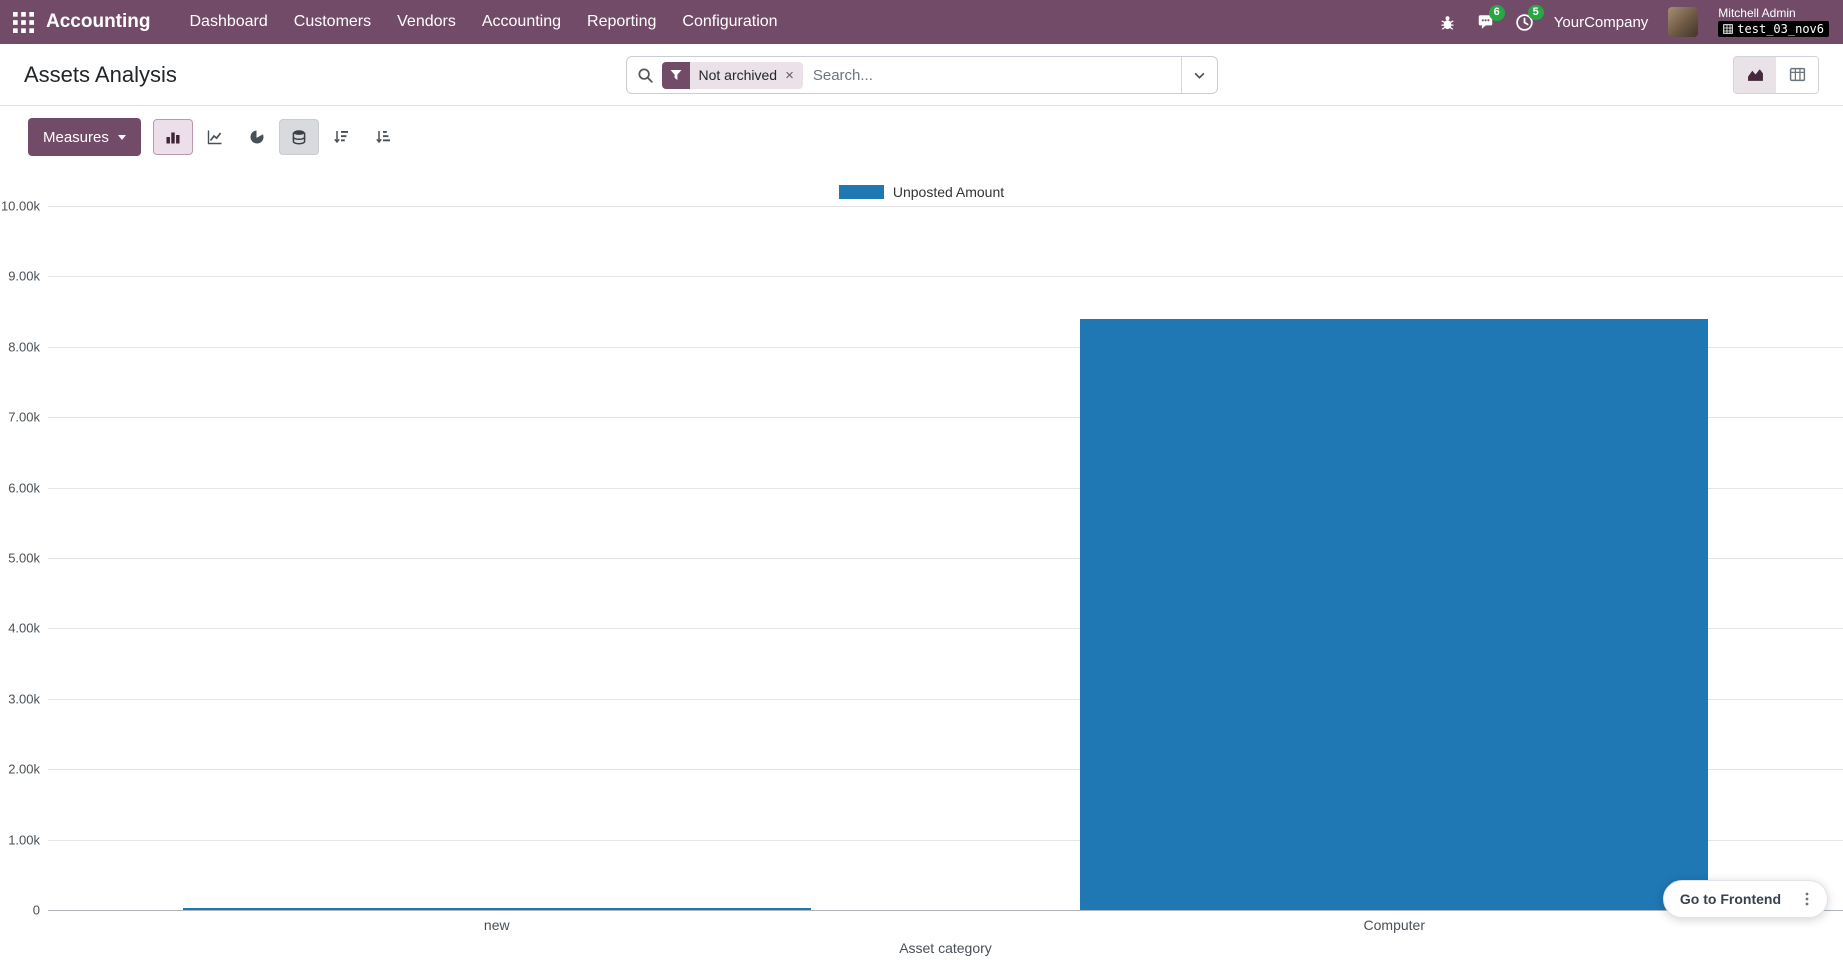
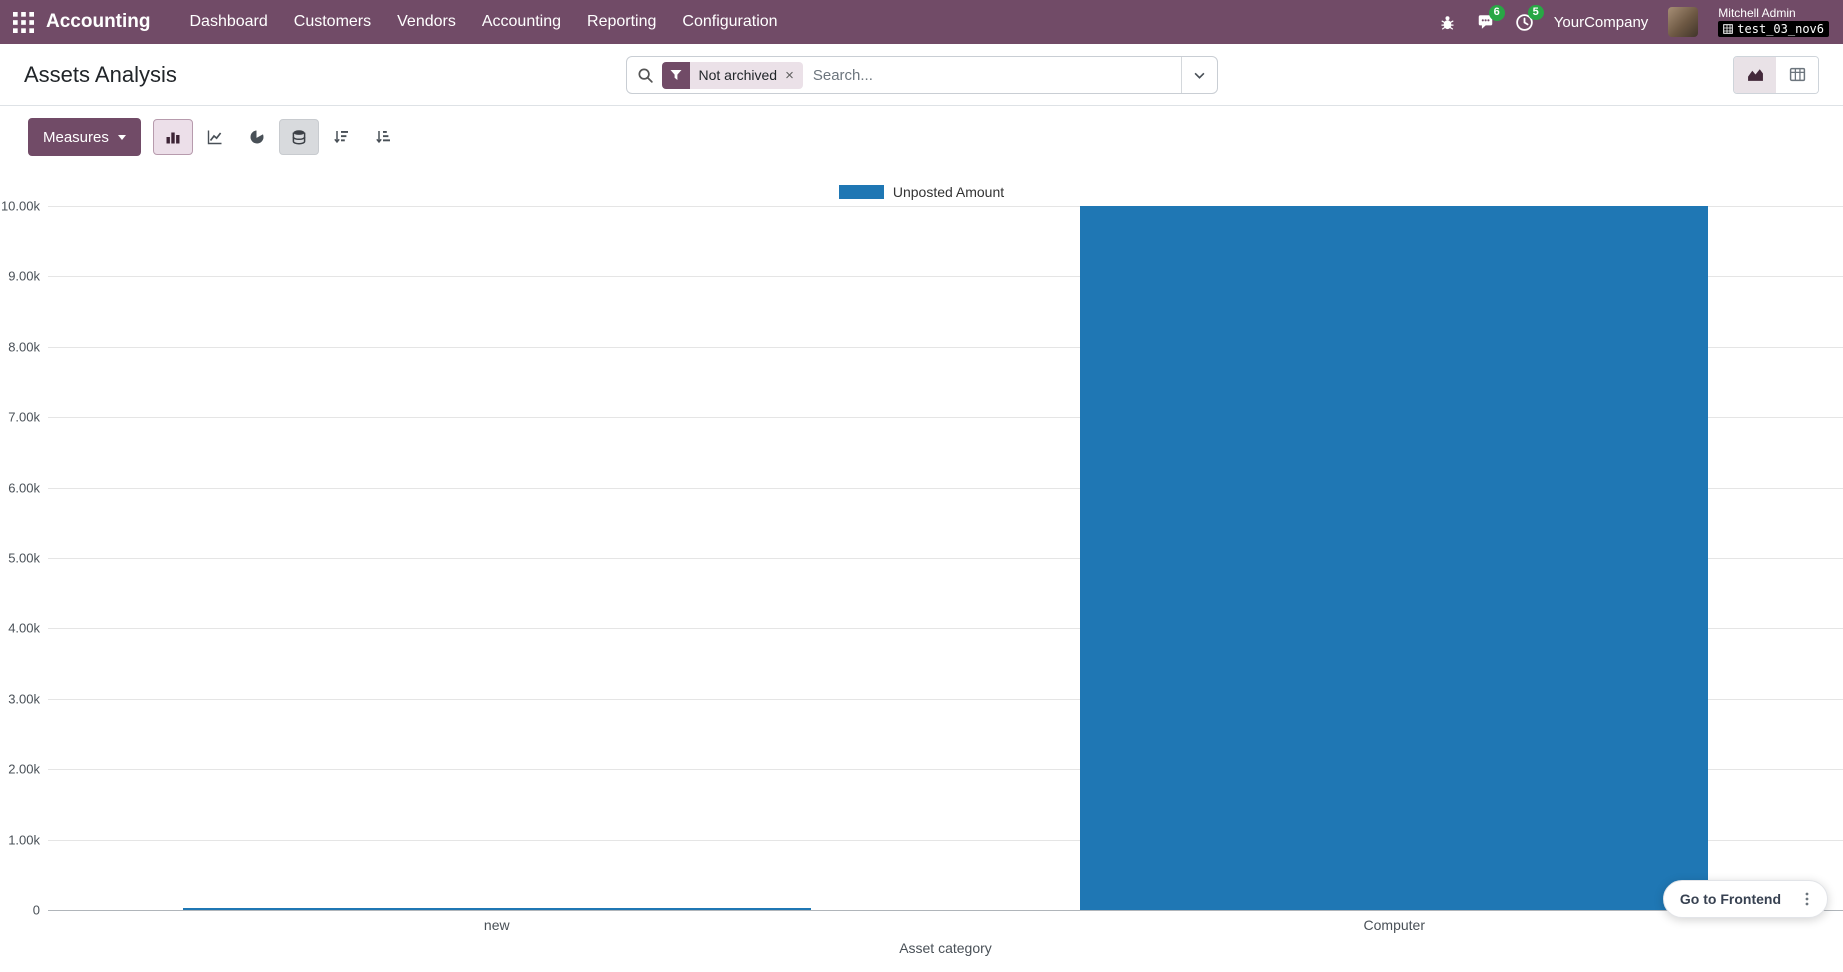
Computer: 8.4k -> 10.0k
